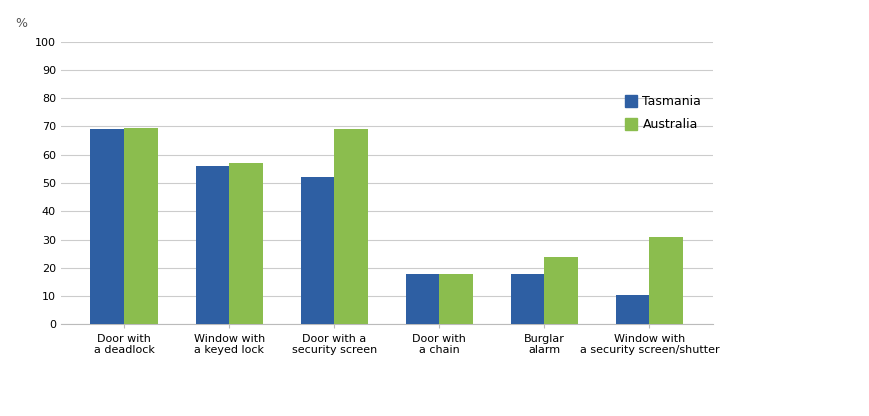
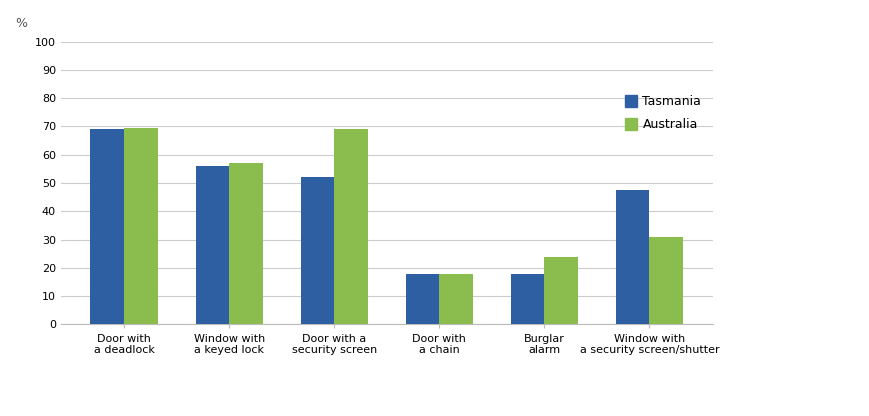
Tasmania/Window with a security screen/shutter: 10.5 -> 47.5
